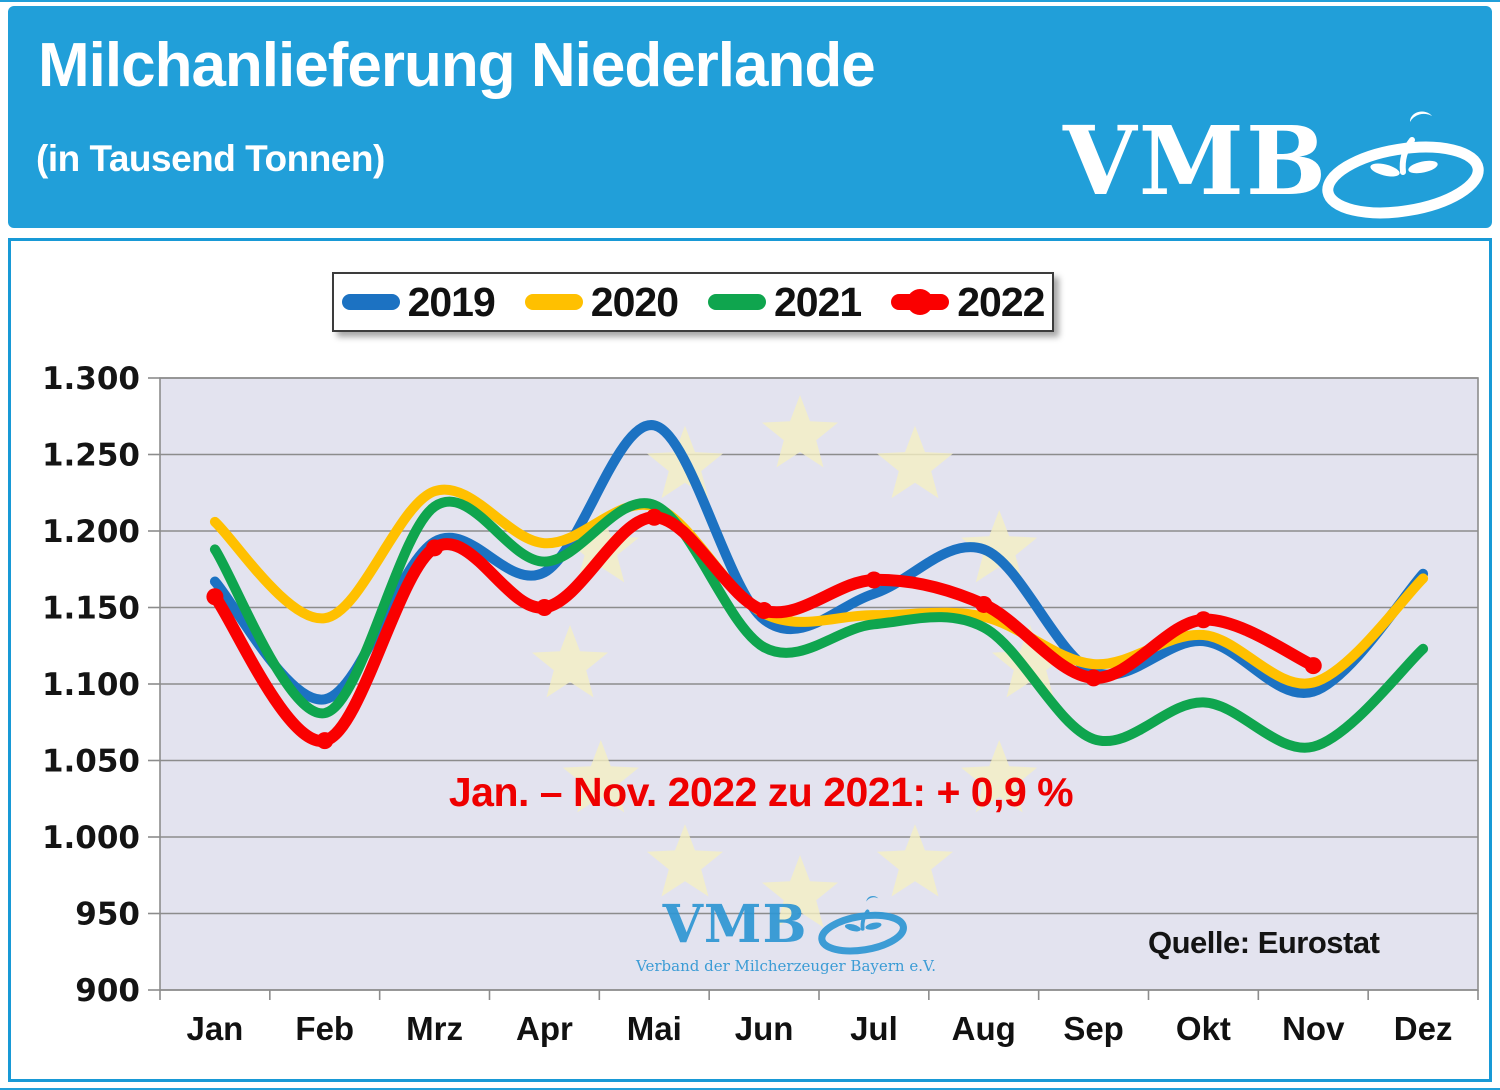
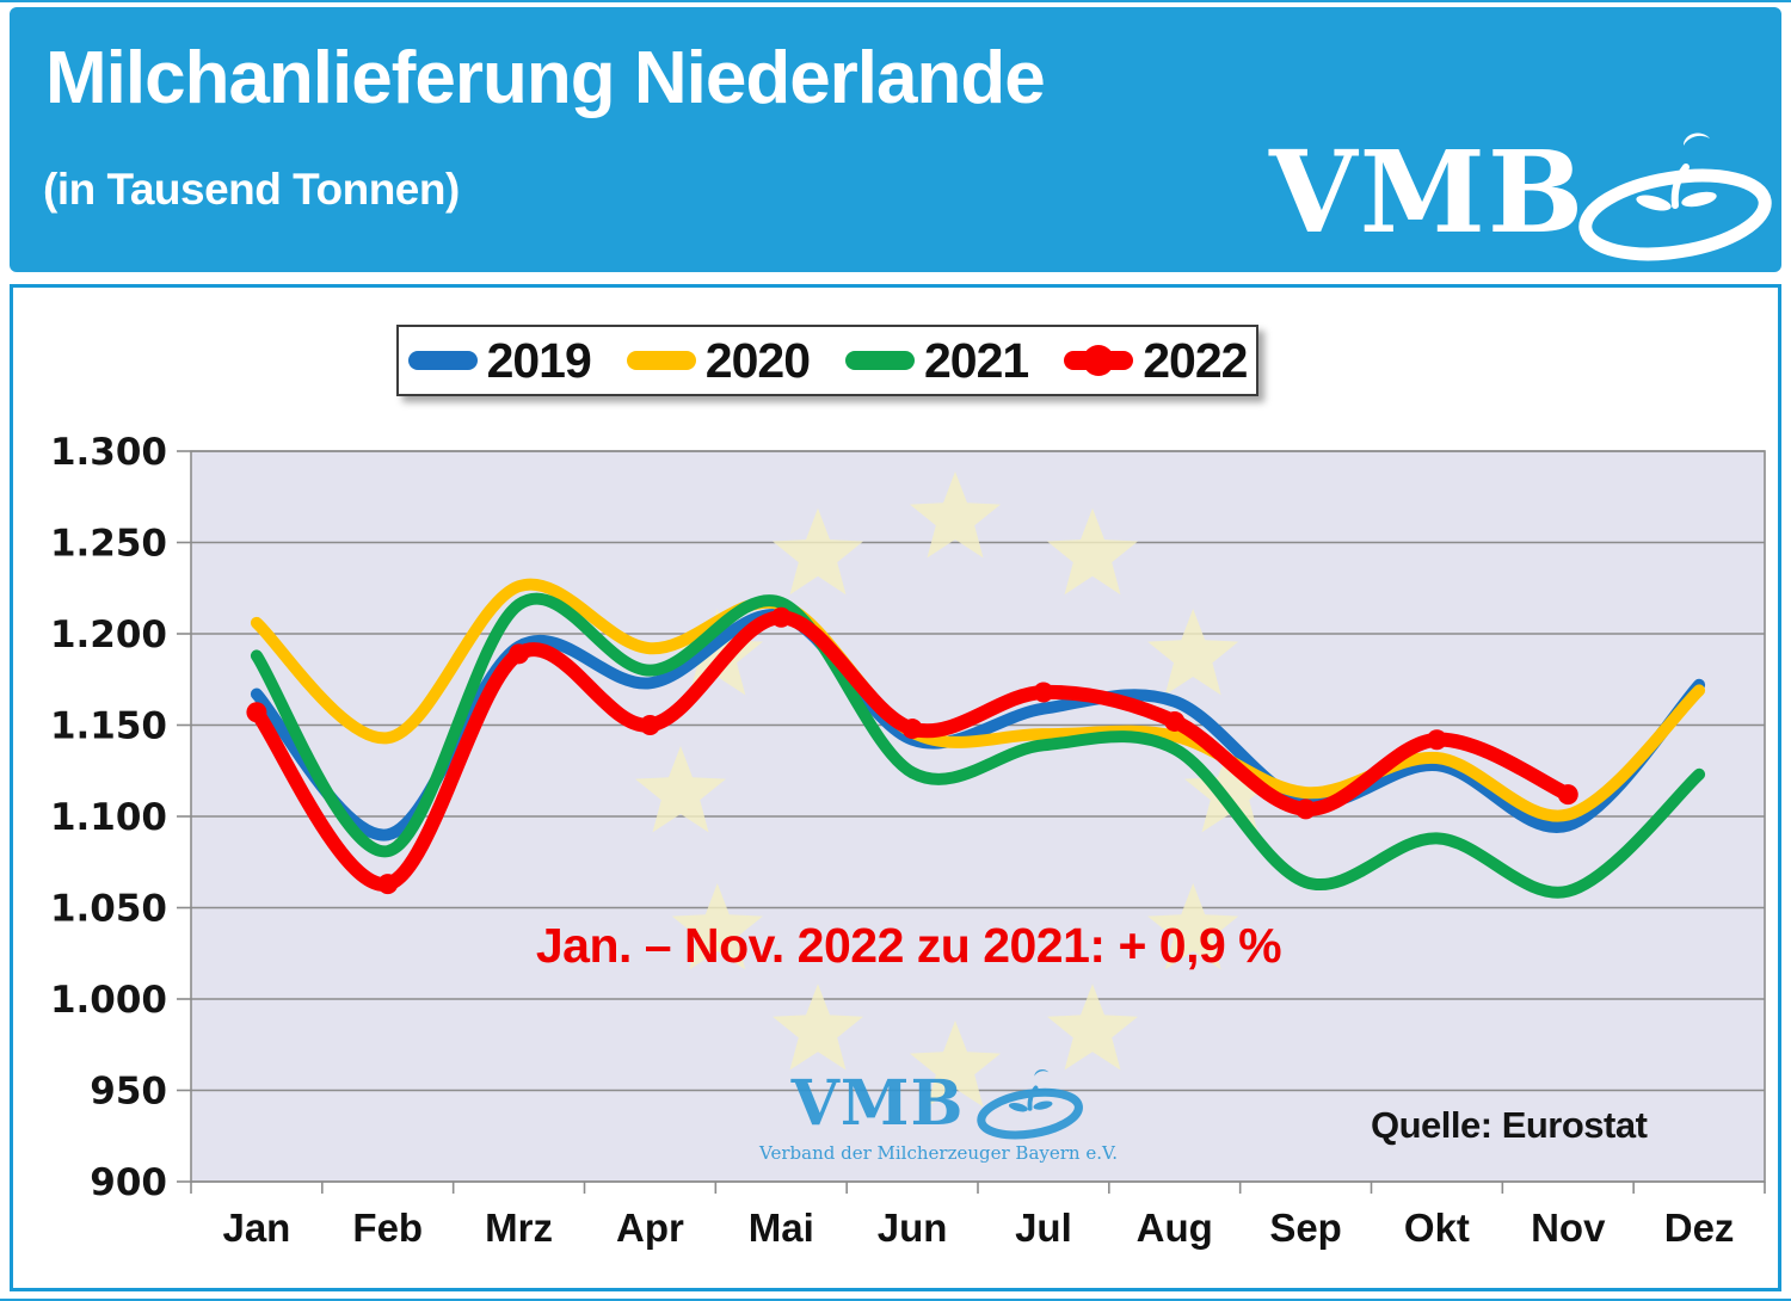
2019/Mai: 1269 -> 1210
2019/Aug: 1188 -> 1163
